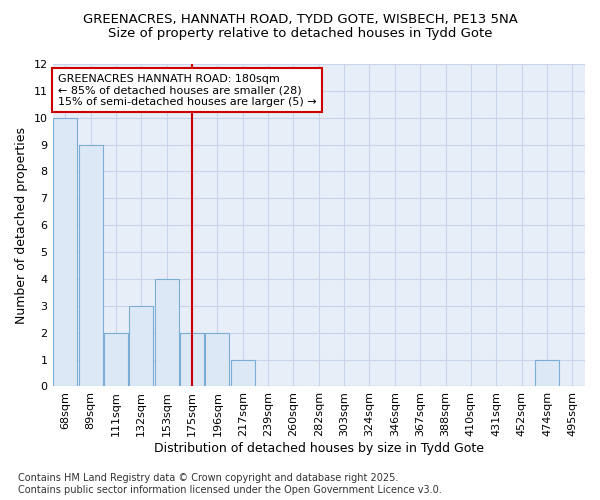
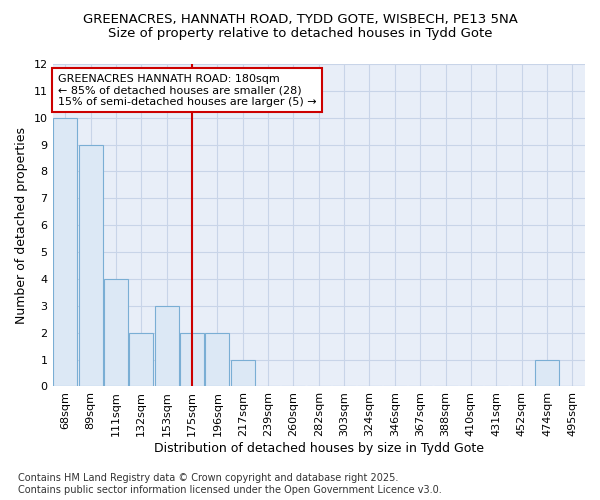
111sqm: 2 -> 4
132sqm: 3 -> 2
153sqm: 4 -> 3
